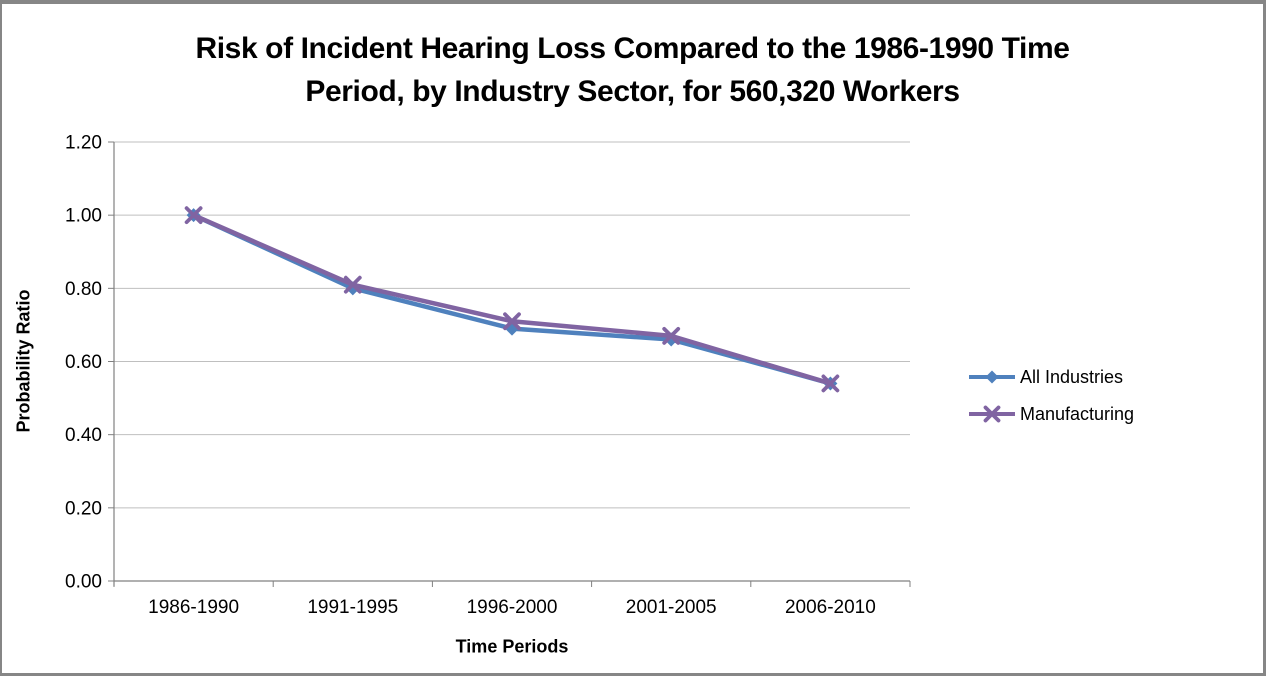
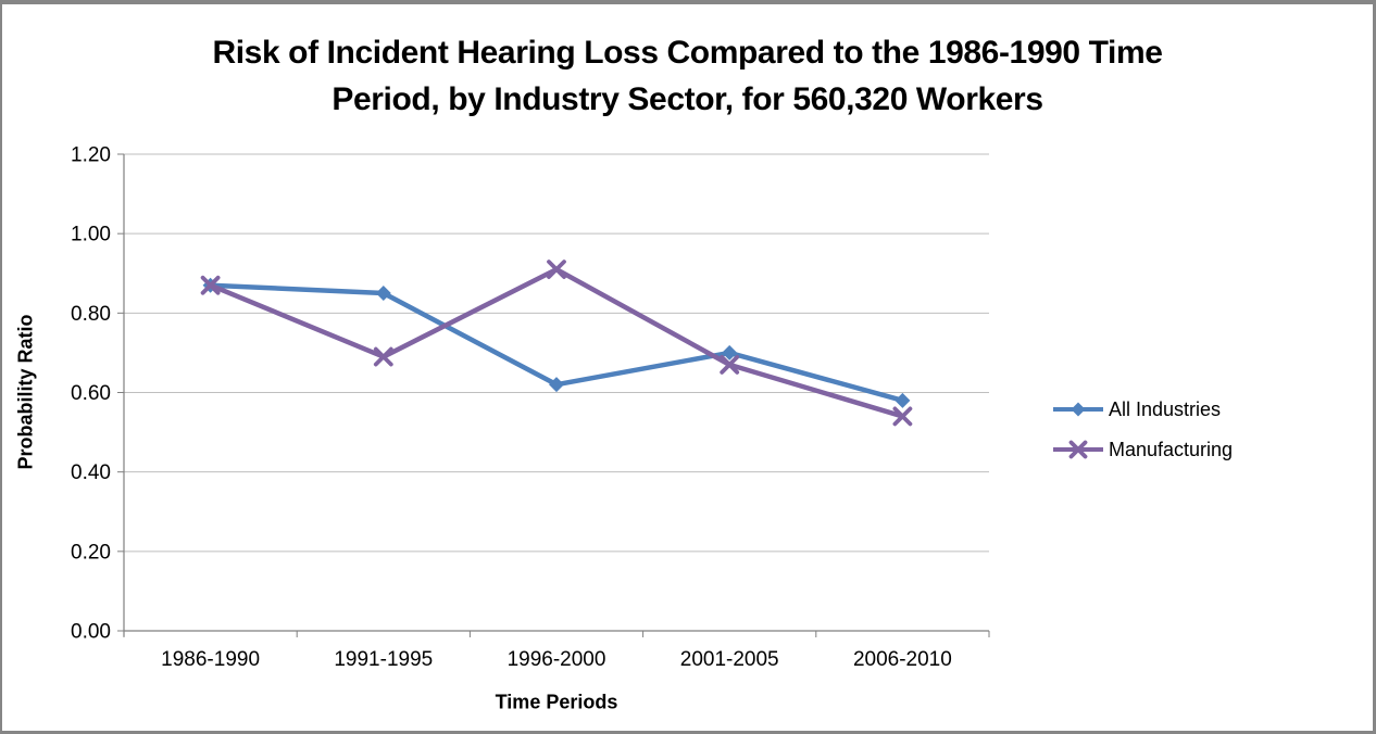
All Industries/1986-1990: 1.00 -> 0.87
Manufacturing/1986-1990: 1.00 -> 0.87
All Industries/1991-1995: 0.80 -> 0.85
Manufacturing/1991-1995: 0.81 -> 0.69
All Industries/1996-2000: 0.69 -> 0.62
Manufacturing/1996-2000: 0.71 -> 0.91
All Industries/2001-2005: 0.66 -> 0.70
All Industries/2006-2010: 0.54 -> 0.58
